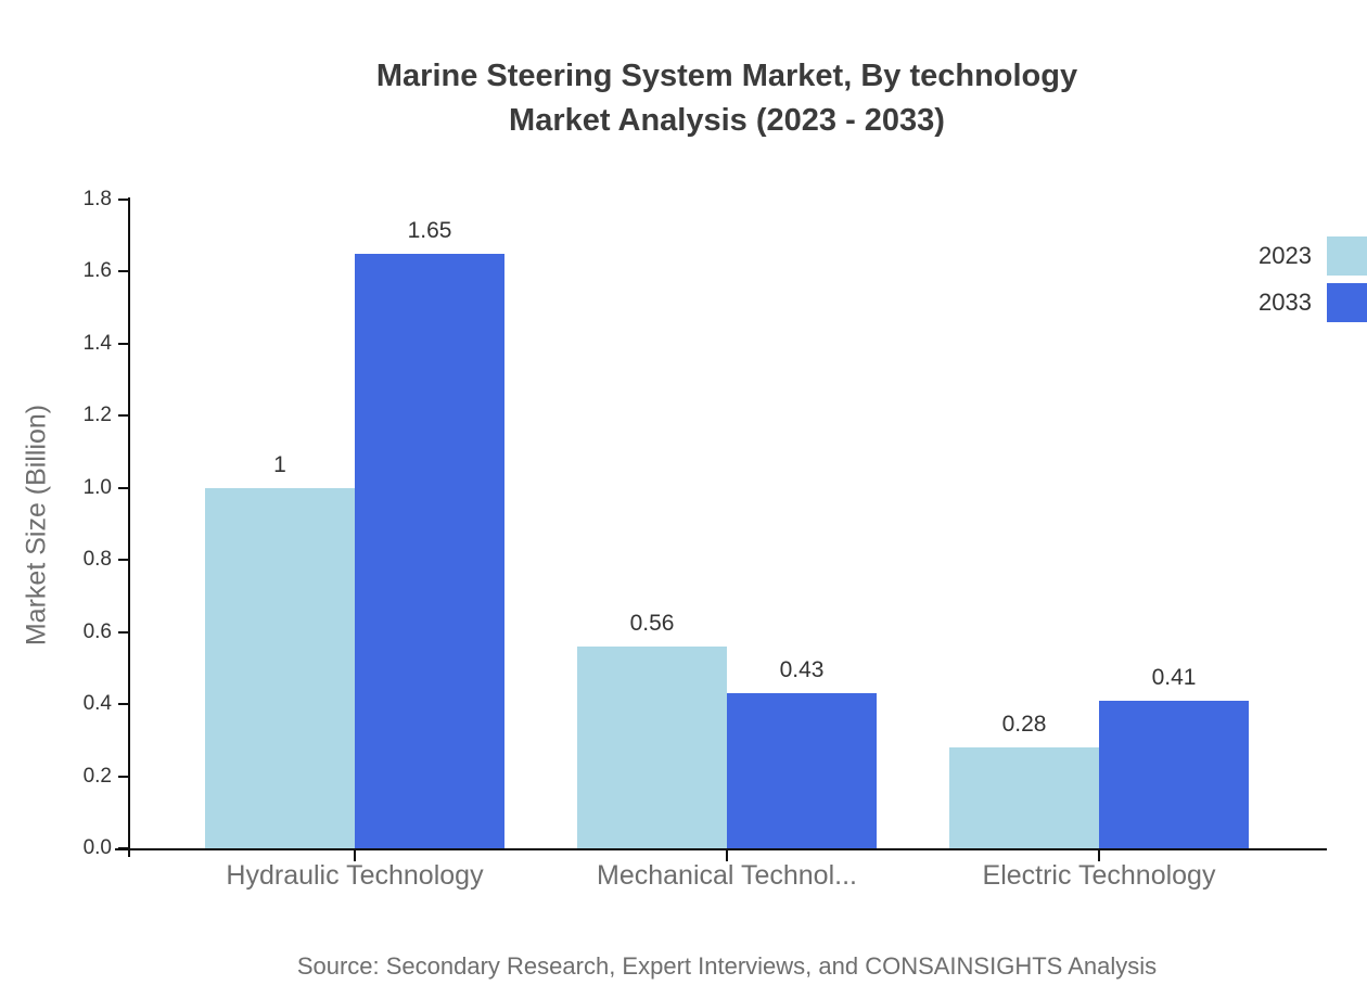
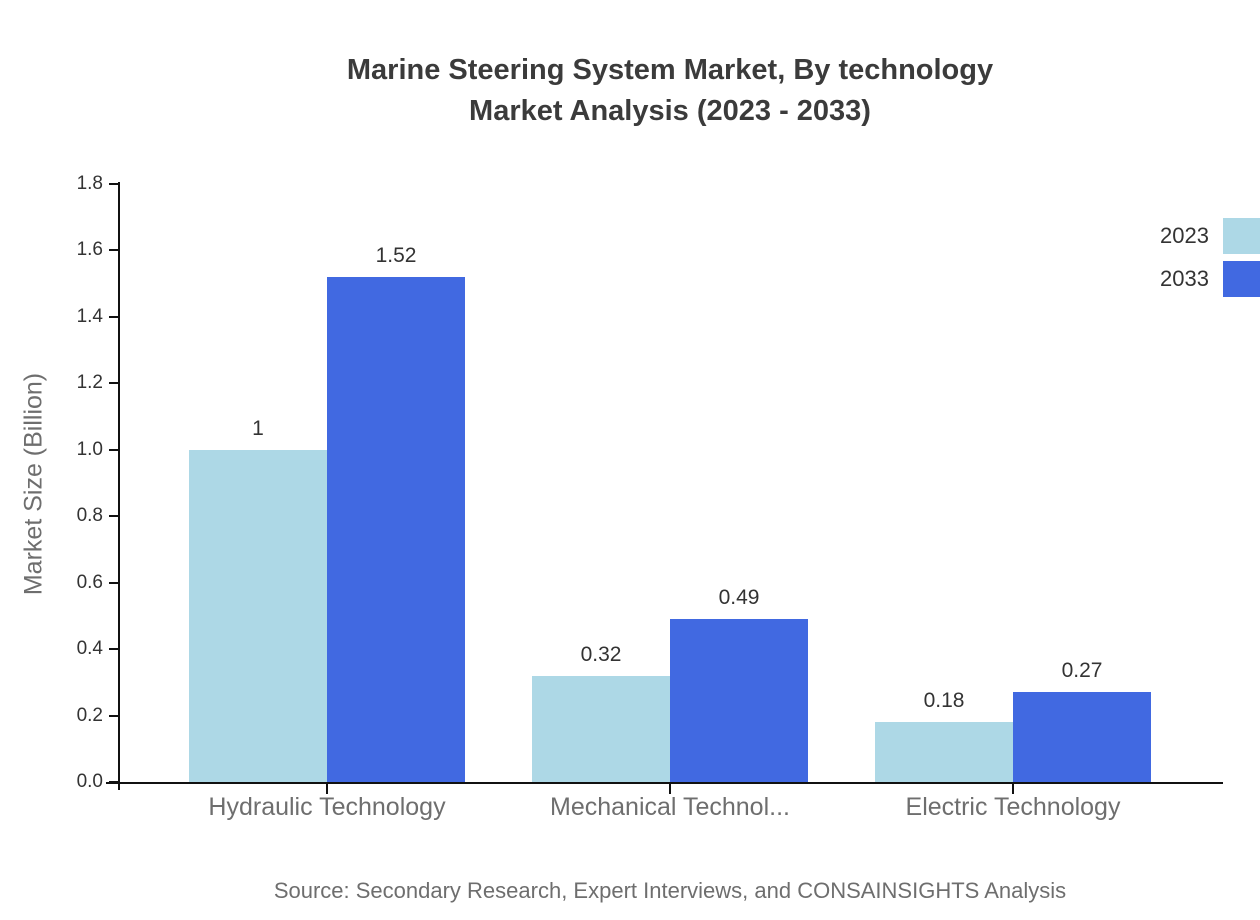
2033/Hydraulic Technology: 1.65 -> 1.52
2023/Mechanical Technol...: 0.56 -> 0.32
2033/Mechanical Technol...: 0.43 -> 0.49
2023/Electric Technology: 0.28 -> 0.18
2033/Electric Technology: 0.41 -> 0.27
